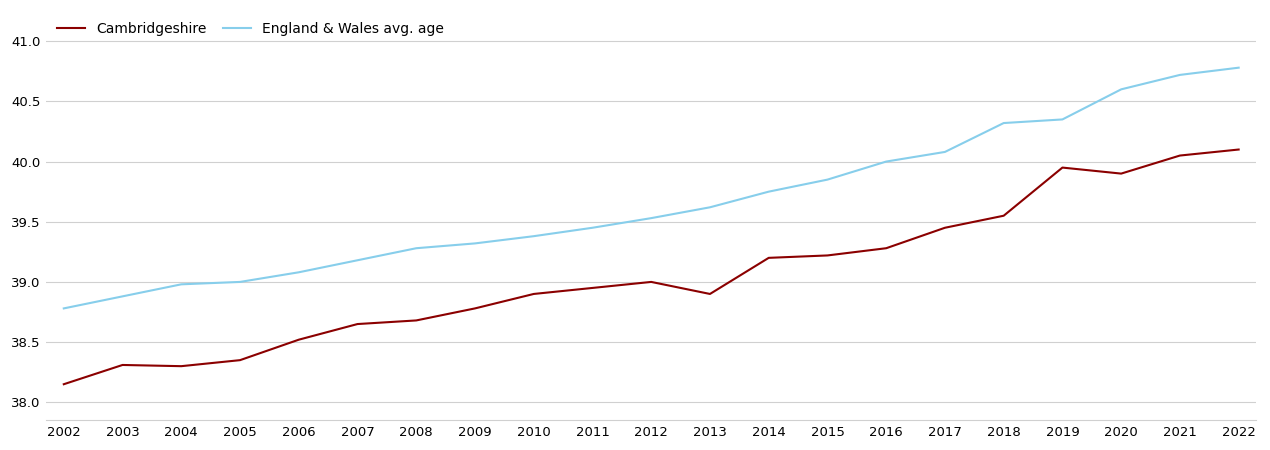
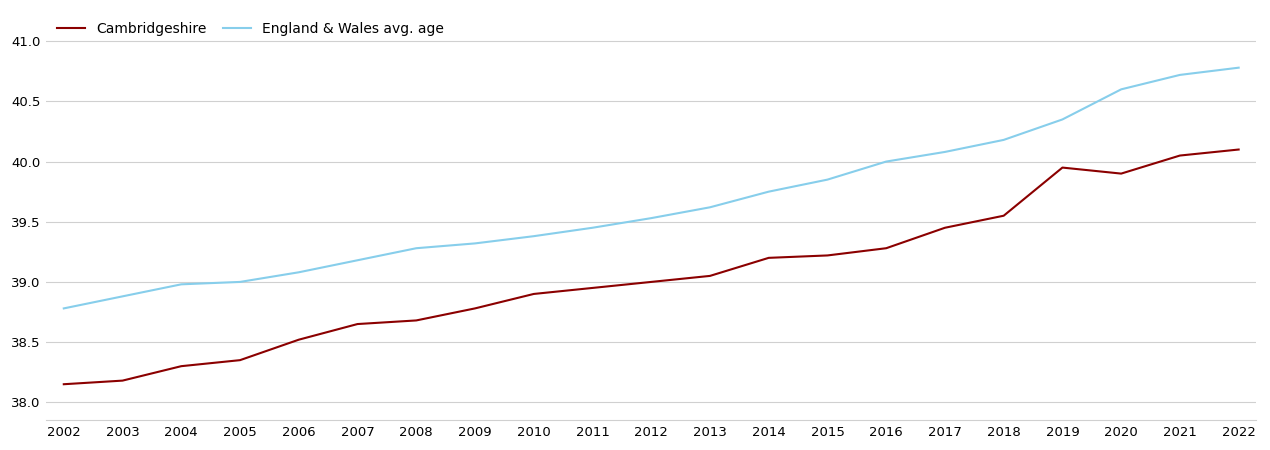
Cambridgeshire/2003: 38.31 -> 38.18
Cambridgeshire/2013: 38.90 -> 39.05
England & Wales avg. age/2018: 40.32 -> 40.18
